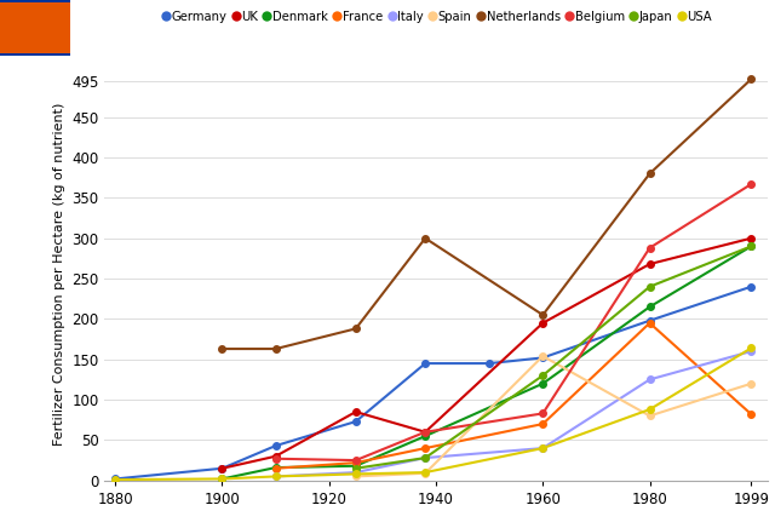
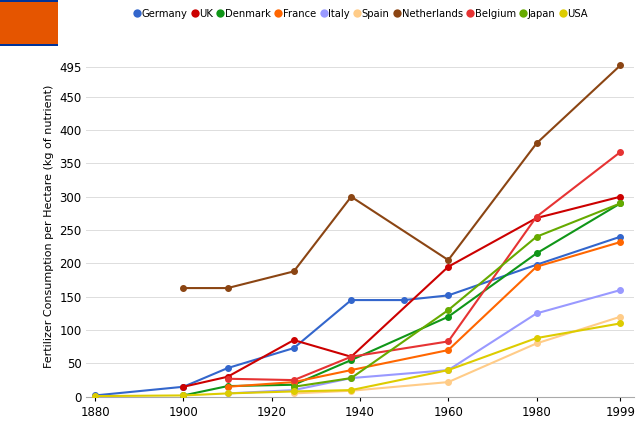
Spain/1960: 154 -> 22
Belgium/1980: 288 -> 270
France/1999: 82 -> 232
USA/1999: 164 -> 110
